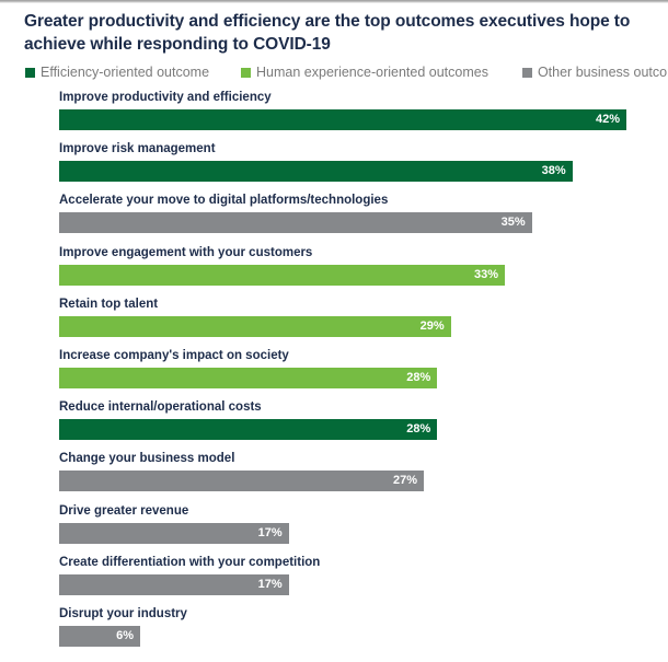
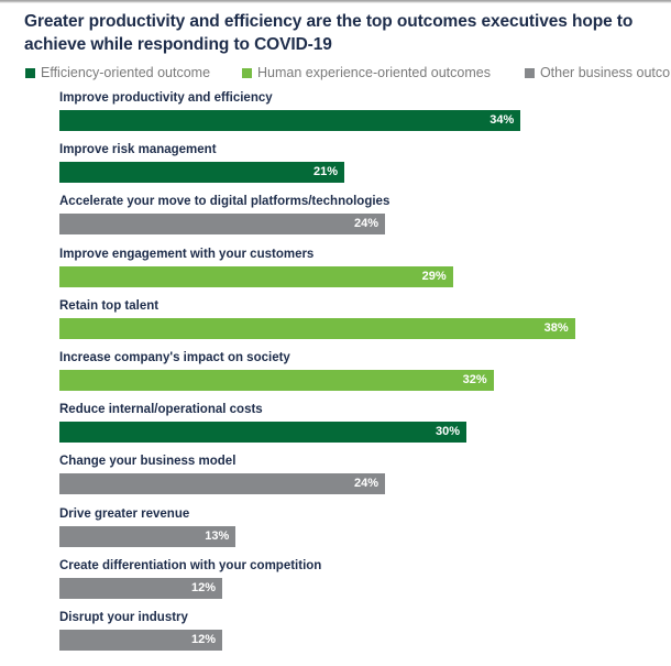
Improve productivity and efficiency: 42% -> 34%
Improve risk management: 38% -> 21%
Accelerate your move to digital platforms/technologies: 35% -> 24%
Improve engagement with your customers: 33% -> 29%
Retain top talent: 29% -> 38%
Increase company's impact on society: 28% -> 32%
Reduce internal/operational costs: 28% -> 30%
Change your business model: 27% -> 24%
Drive greater revenue: 17% -> 13%
Create differentiation with your competition: 17% -> 12%
Disrupt your industry: 6% -> 12%
